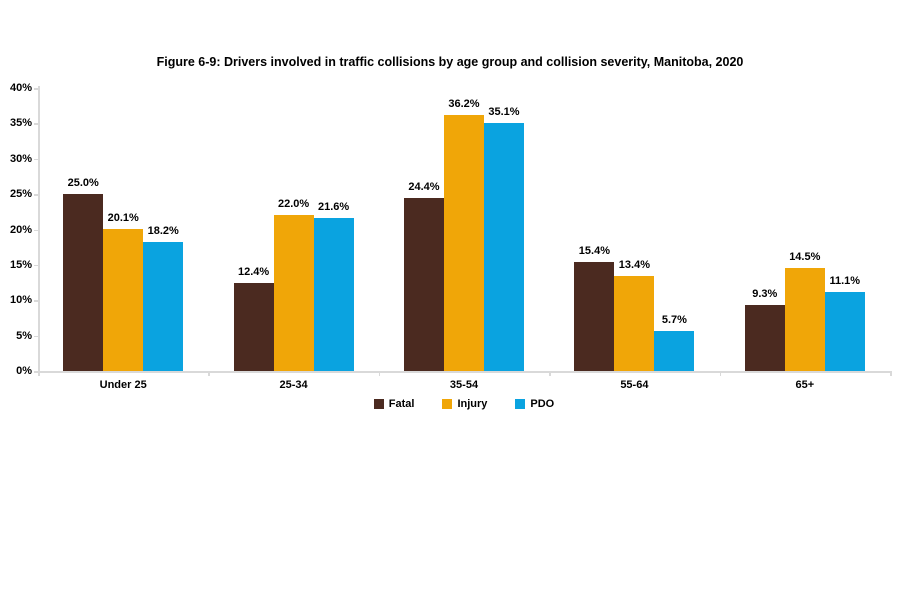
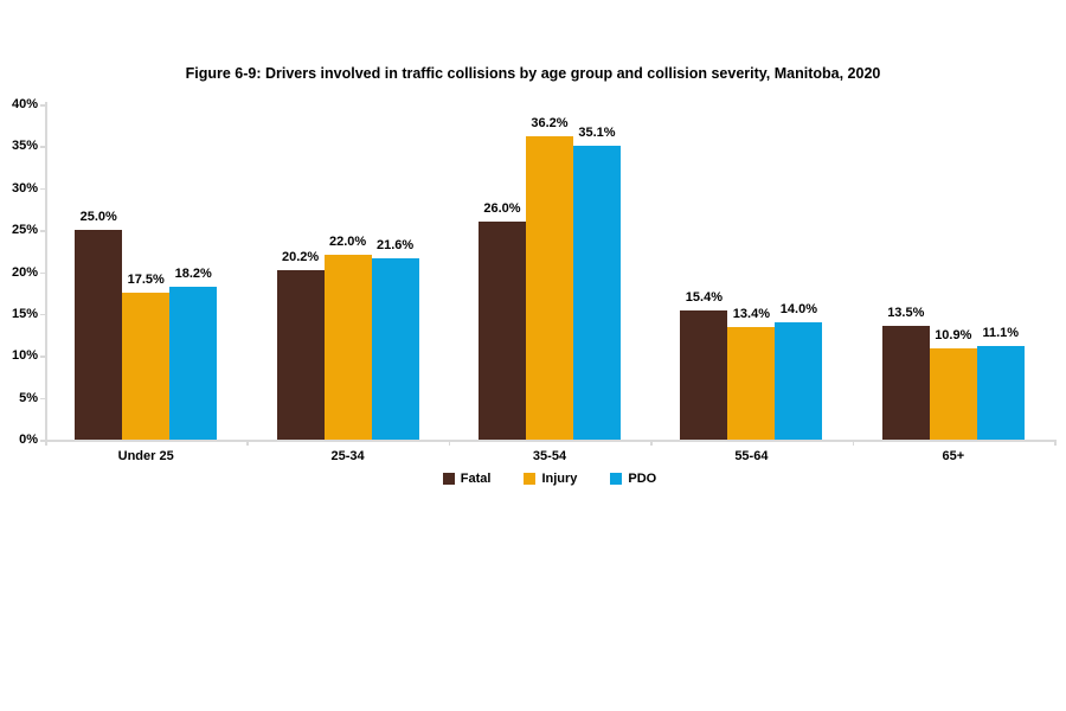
Injury/Under 25: 20.1% -> 17.5%
Fatal/25-34: 12.4% -> 20.2%
Fatal/35-54: 24.4% -> 26.0%
PDO/55-64: 5.7% -> 14.0%
Fatal/65+: 9.3% -> 13.5%
Injury/65+: 14.5% -> 10.9%
